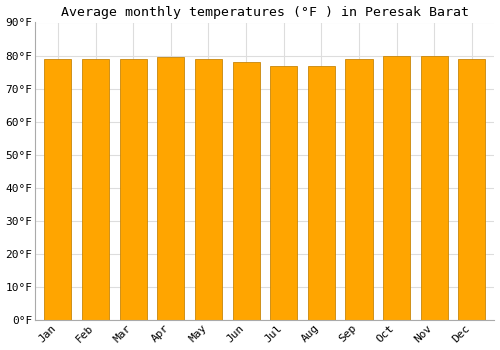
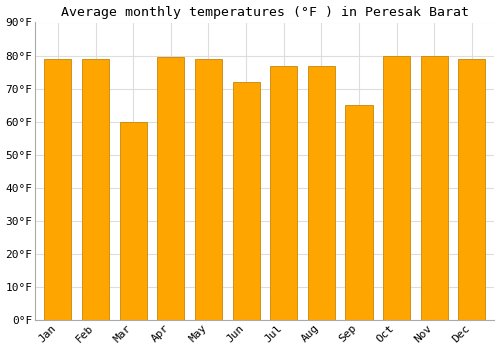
Mar: 79.0°F -> 60.0°F
Jun: 78.0°F -> 72.0°F
Sep: 79.0°F -> 65.0°F
